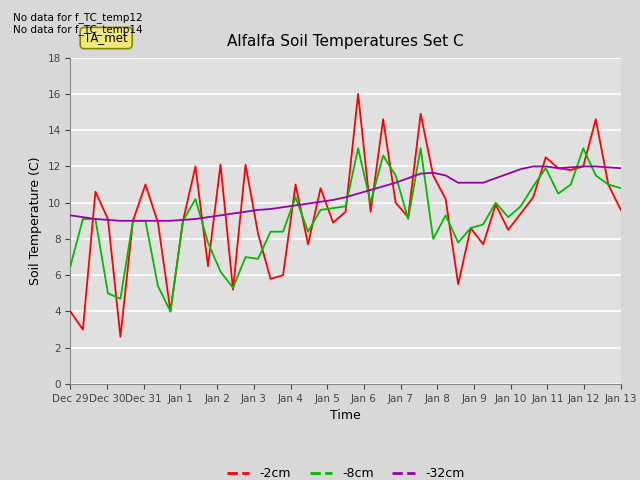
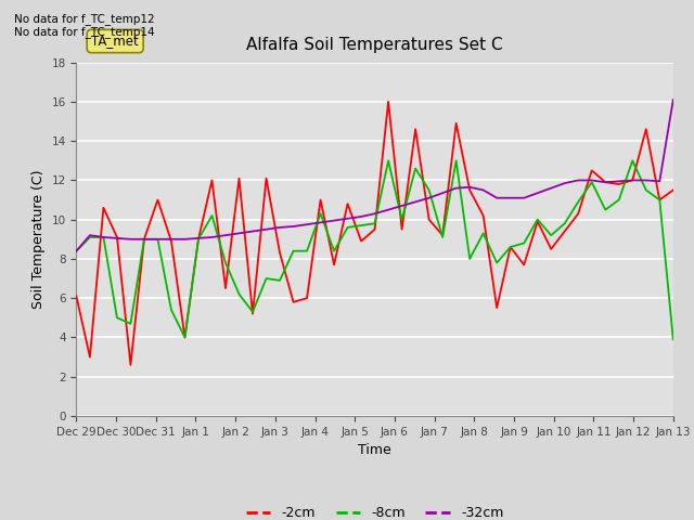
-2cm/Dec 29: 4.0 -> 6.1
-8cm/Dec 29: 6.5 -> 8.4
-32cm/Dec 29: 9.3 -> 8.4
-2cm/Jan 13: 9.6 -> 11.5
-8cm/Jan 13: 10.8 -> 3.9
-32cm/Jan 13: 11.9 -> 16.1
